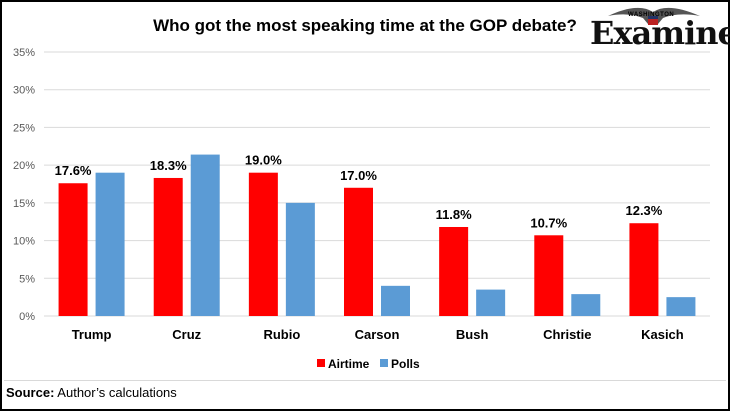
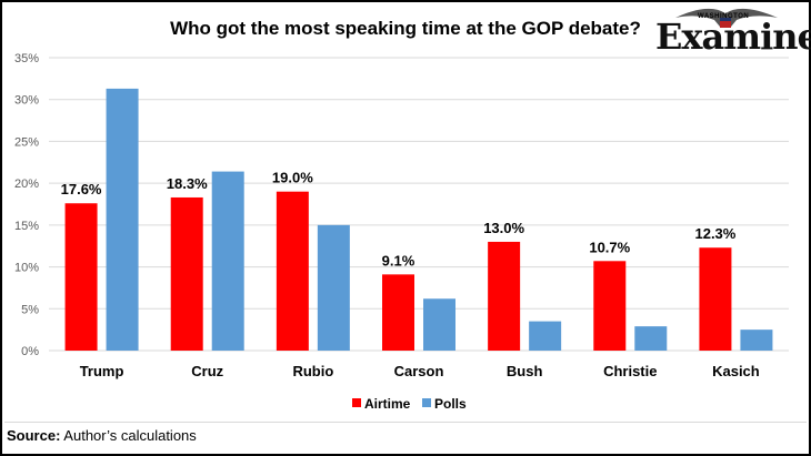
Polls/Trump: 19% -> 31%
Airtime/Carson: 17.0% -> 9.1%
Polls/Carson: 4% -> 6%
Airtime/Bush: 11.8% -> 13.0%
